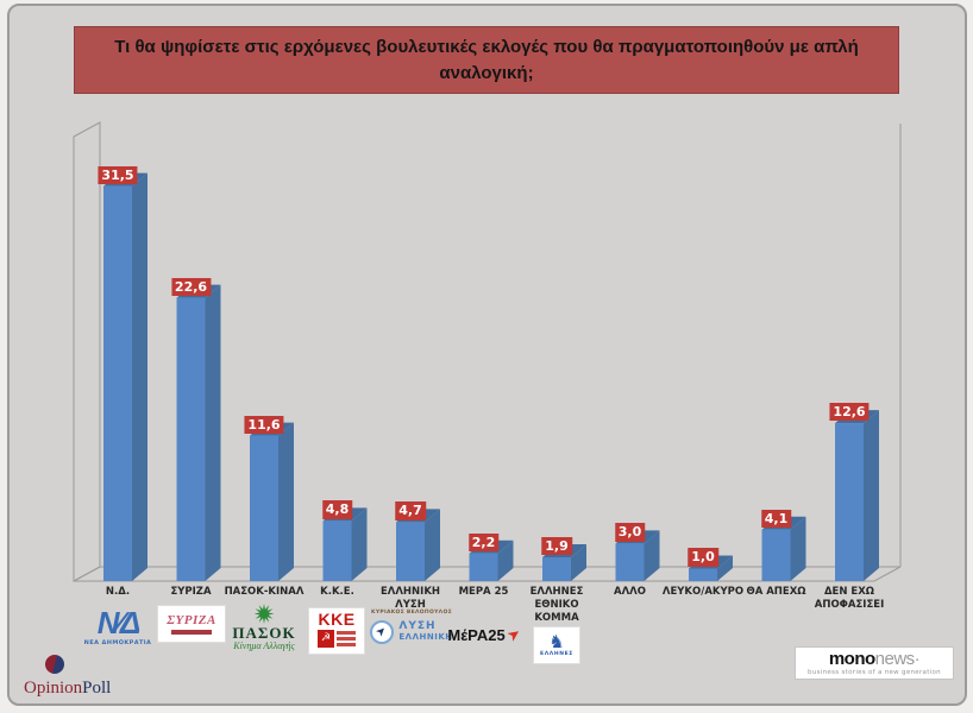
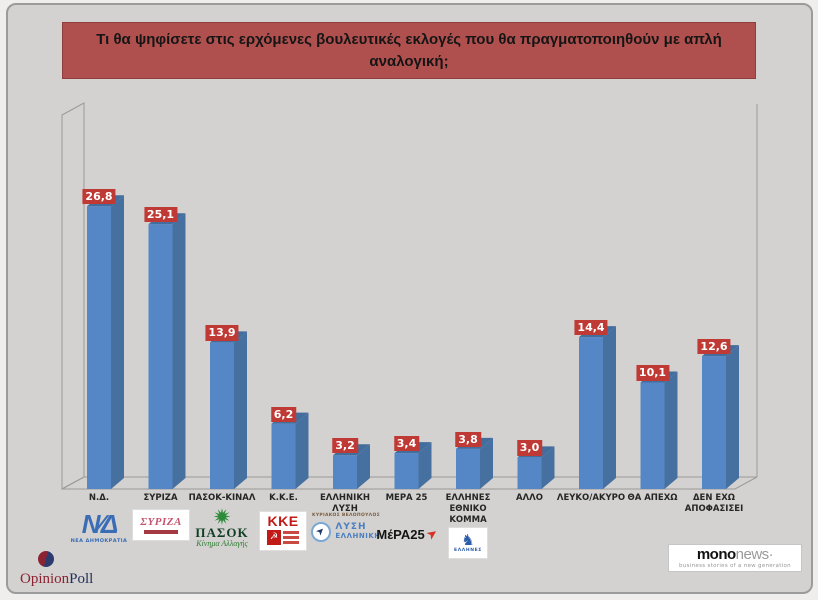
Ν.Δ.: 31,5 -> 26,8
ΣΥΡΙΖΑ: 22,6 -> 25,1
ΠΑΣΟΚ-ΚΙΝΑΛ: 11,6 -> 13,9
Κ.Κ.Ε.: 4,8 -> 6,2
ΕΛΛΗΝΙΚΗ ΛΥΣΗ: 4,7 -> 3,2
ΜΕΡΑ 25: 2,2 -> 3,4
ΕΛΛΗΝΕΣ ΕΘΝΙΚΟ ΚΟΜΜΑ: 1,9 -> 3,8
ΛΕΥΚΟ/ΑΚΥΡΟ: 1,0 -> 14,4
ΘΑ ΑΠΕΧΩ: 4,1 -> 10,1
